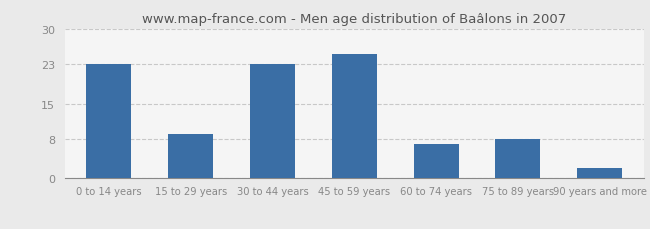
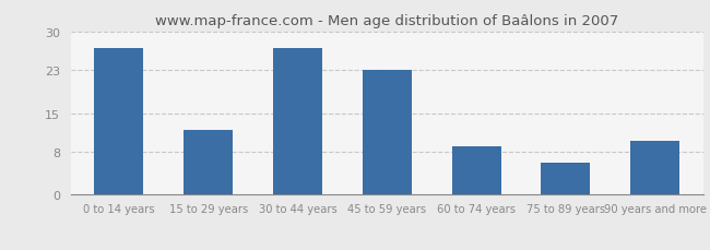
0 to 14 years: 23 -> 27
15 to 29 years: 9 -> 12
30 to 44 years: 23 -> 27
45 to 59 years: 25 -> 23
60 to 74 years: 7 -> 9
75 to 89 years: 8 -> 6
90 years and more: 2 -> 10
